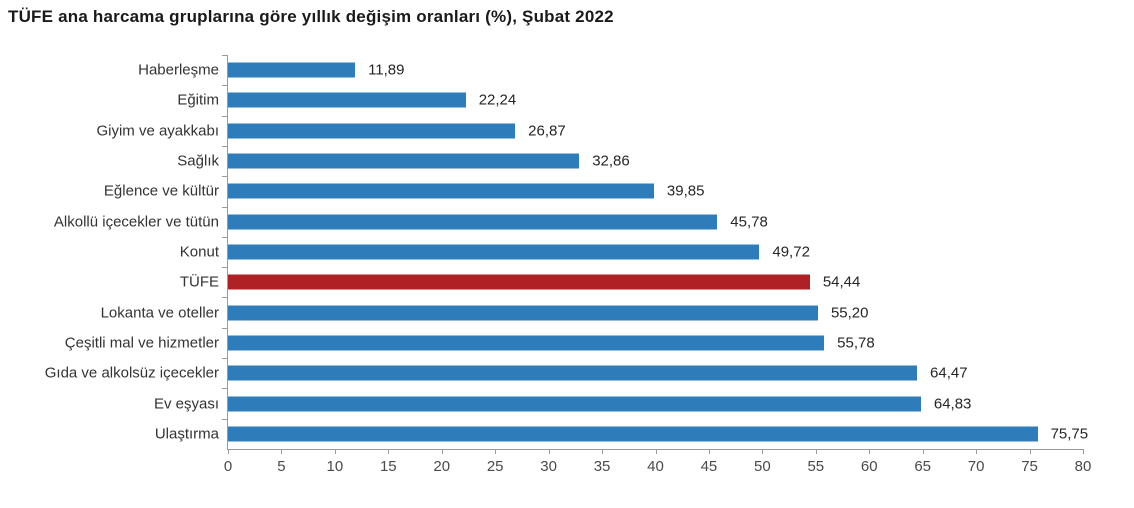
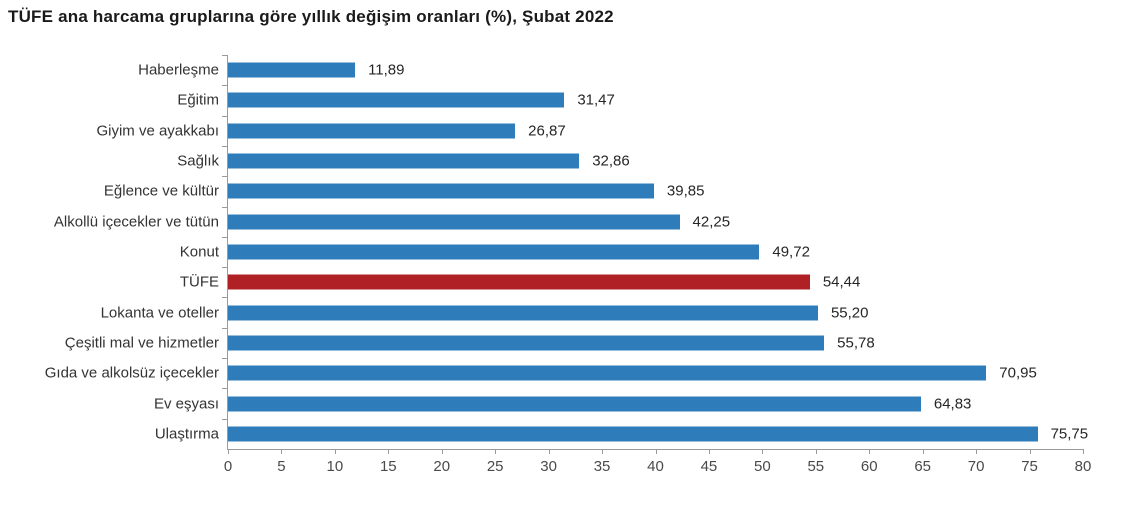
Eğitim: 22,24 -> 31,47
Alkollü içecekler ve tütün: 45,78 -> 42,25
Gıda ve alkolsüz içecekler: 64,47 -> 70,95
